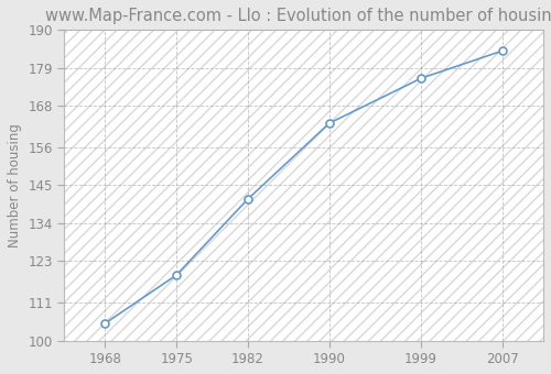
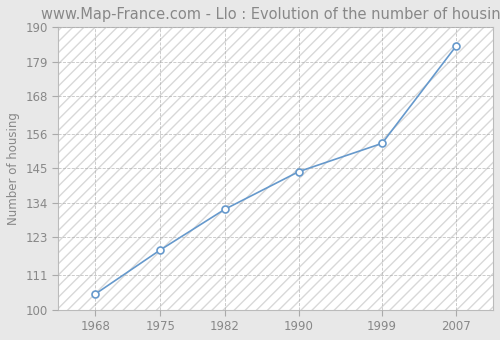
1982: 141 -> 132
1990: 163 -> 144
1999: 176 -> 153
